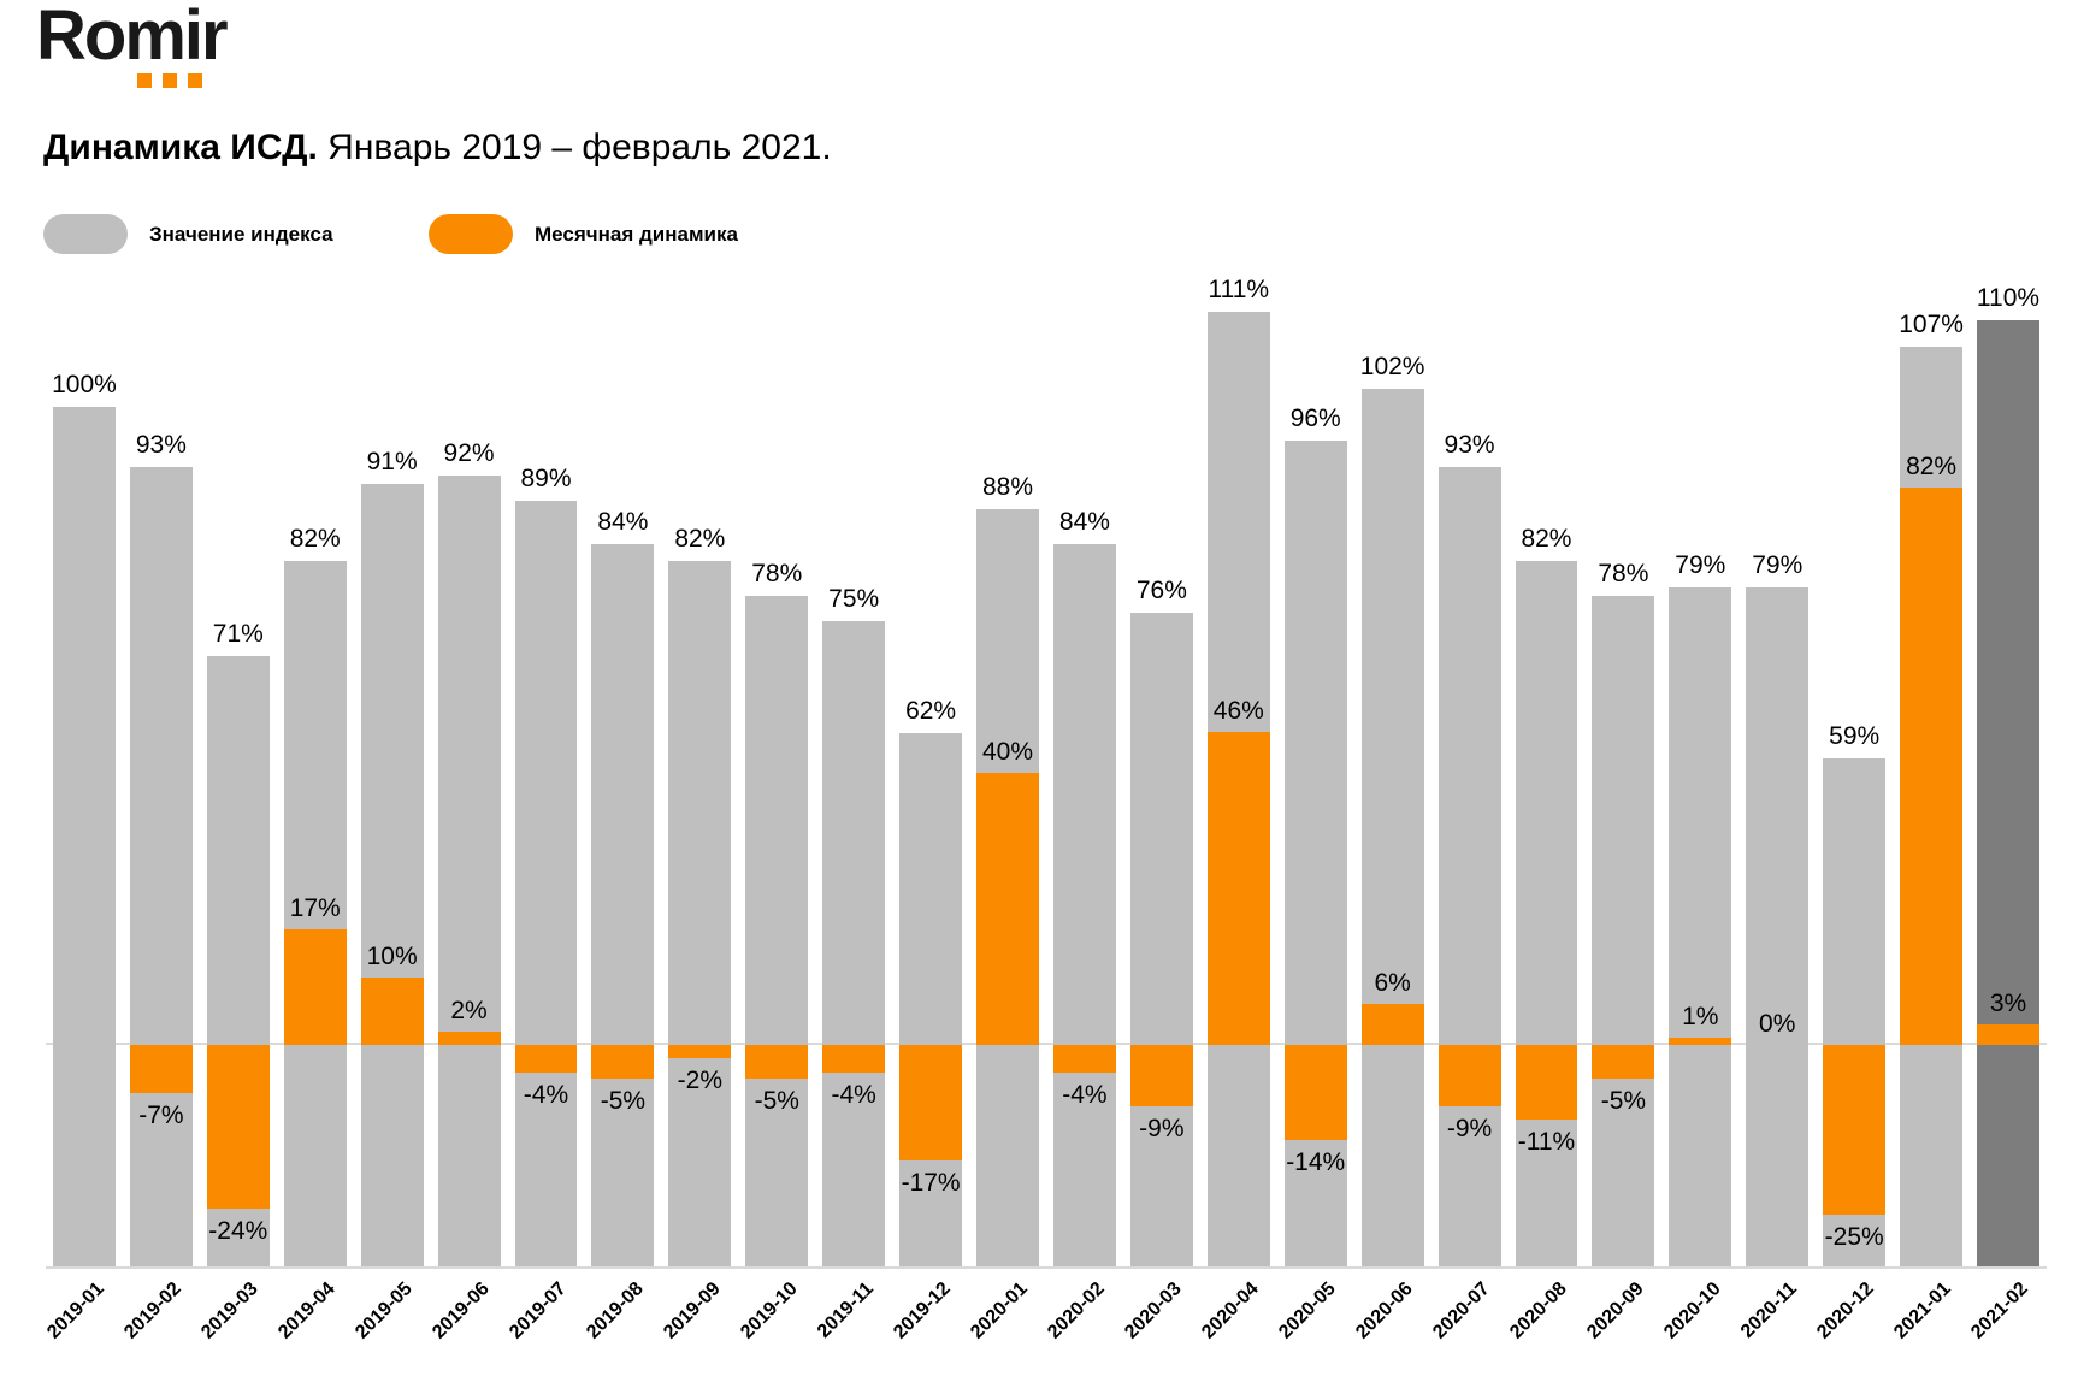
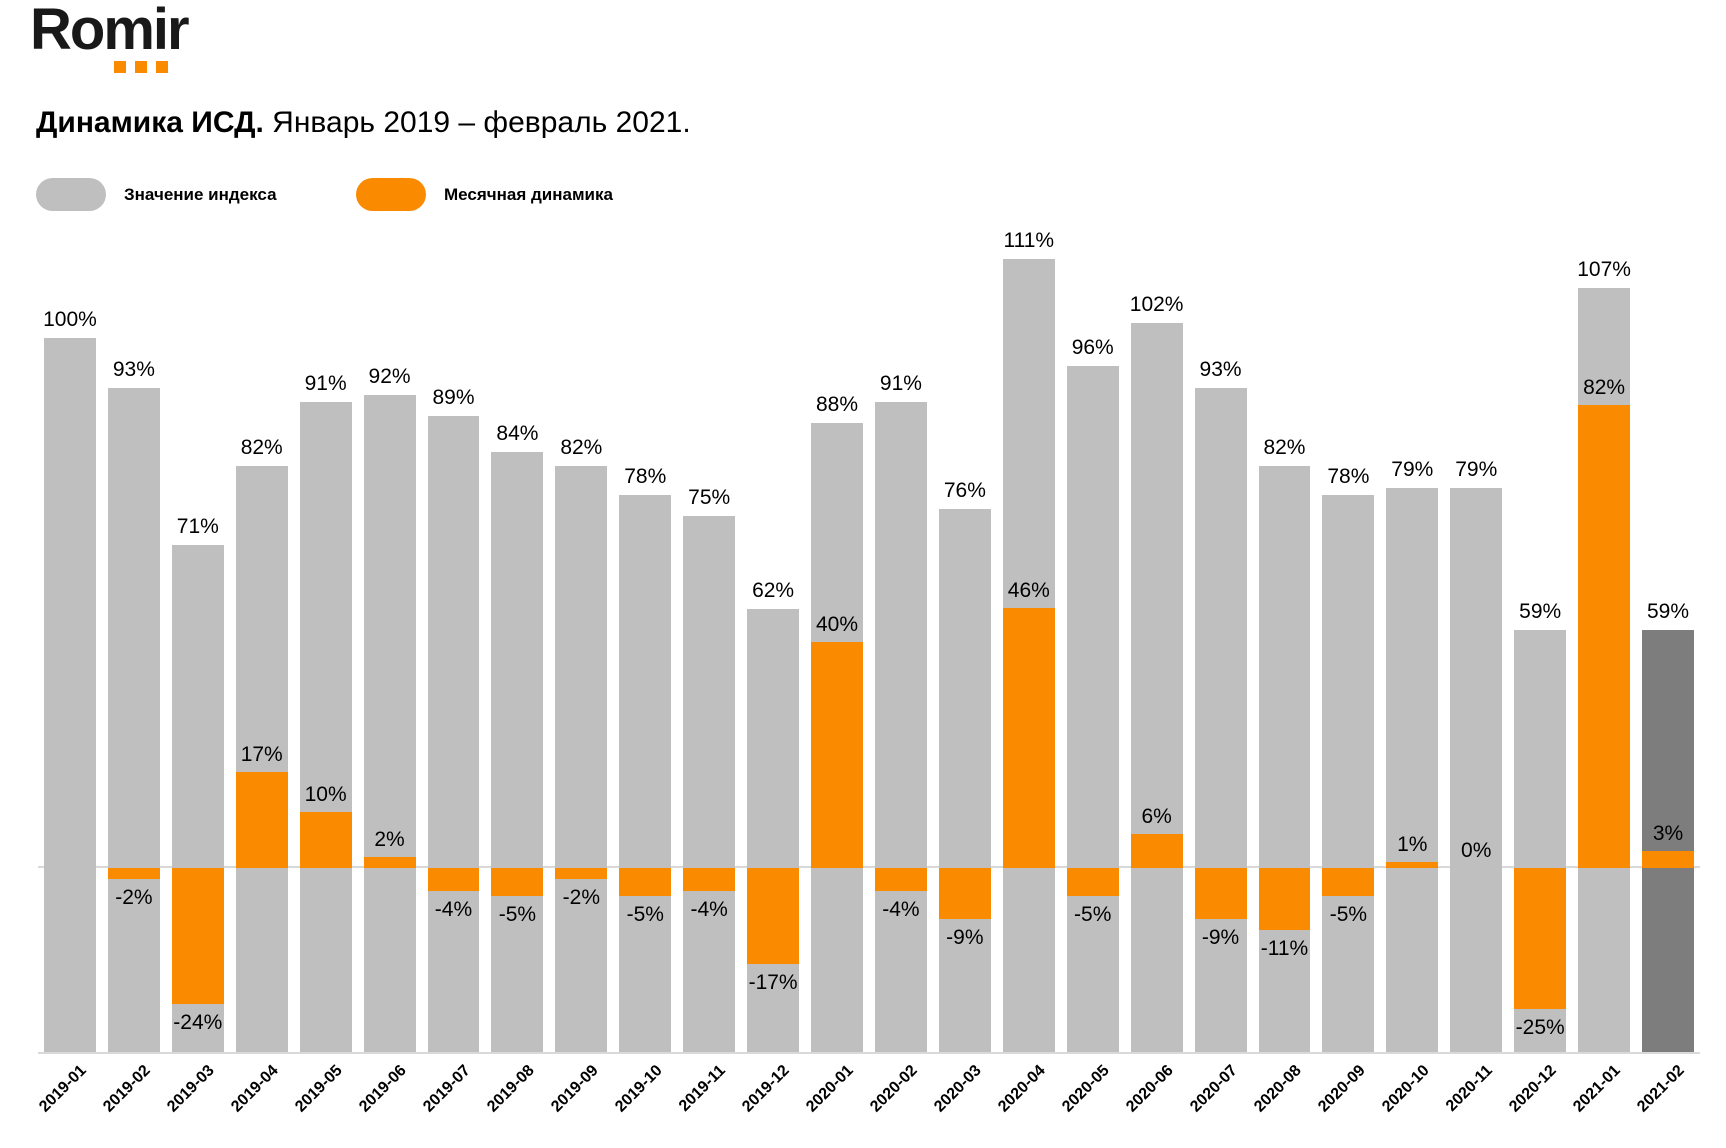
Месячная динамика/2019-02: -7% -> -2%
Значение индекса/2020-02: 84% -> 91%
Месячная динамика/2020-05: -14% -> -5%
Значение индекса/2021-02: 110% -> 59%
